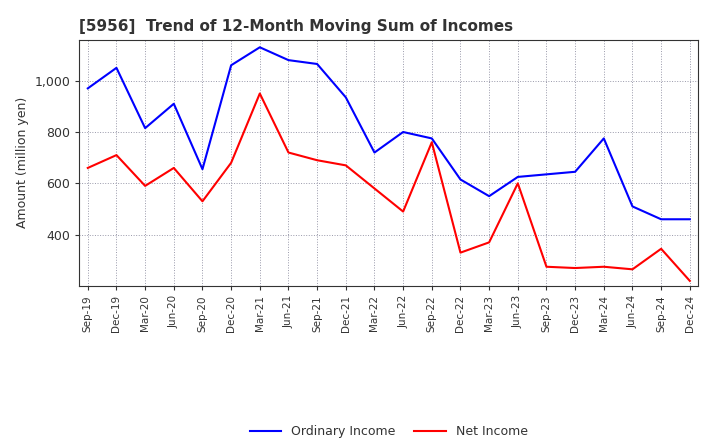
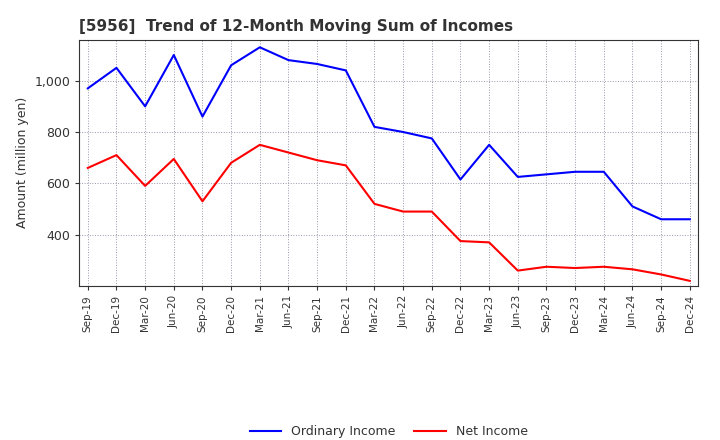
Ordinary Income/Mar-20: 815 -> 900
Ordinary Income/Jun-20: 910 -> 1,100
Net Income/Jun-20: 660 -> 695
Ordinary Income/Sep-20: 655 -> 860
Net Income/Mar-21: 950 -> 750
Ordinary Income/Dec-21: 935 -> 1,040
Ordinary Income/Mar-22: 720 -> 820
Net Income/Mar-22: 580 -> 520
Net Income/Sep-22: 760 -> 490
Net Income/Dec-22: 330 -> 375
Ordinary Income/Mar-23: 550 -> 750
Net Income/Jun-23: 600 -> 260
Ordinary Income/Mar-24: 775 -> 645
Net Income/Sep-24: 345 -> 245
